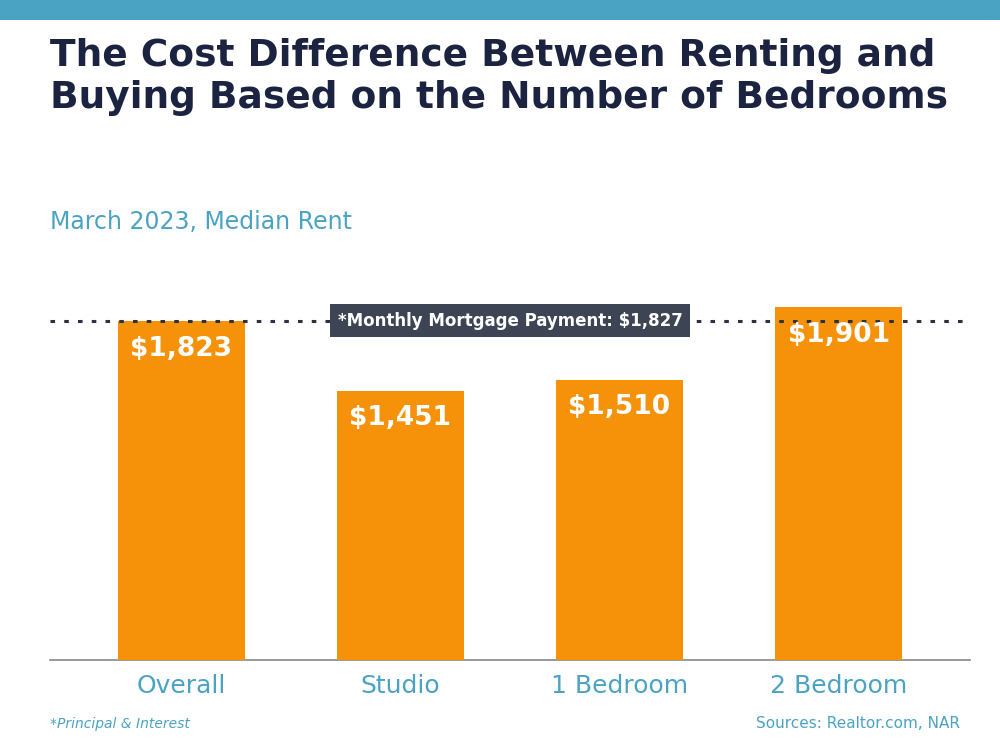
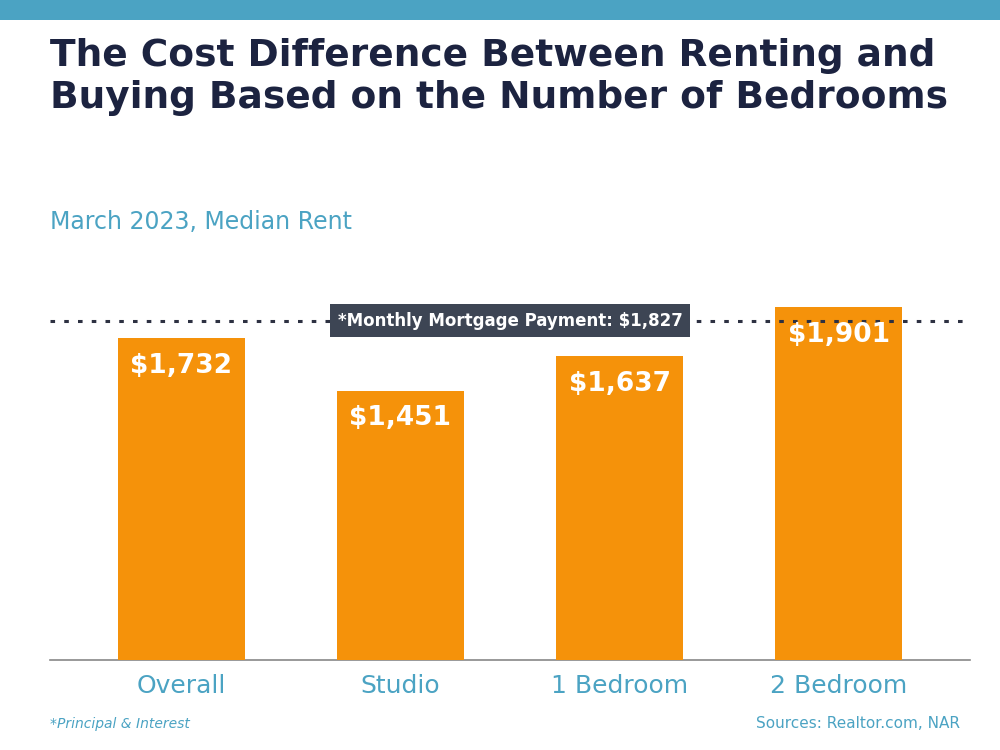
Overall: $1,823 -> $1,732
1 Bedroom: $1,510 -> $1,637
